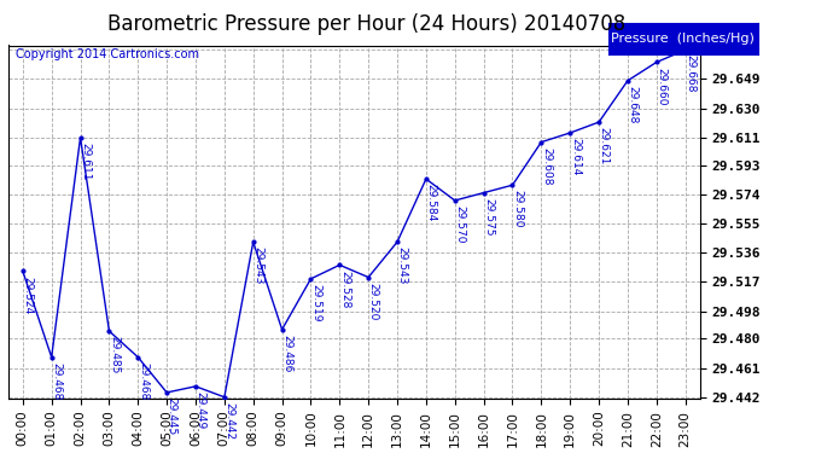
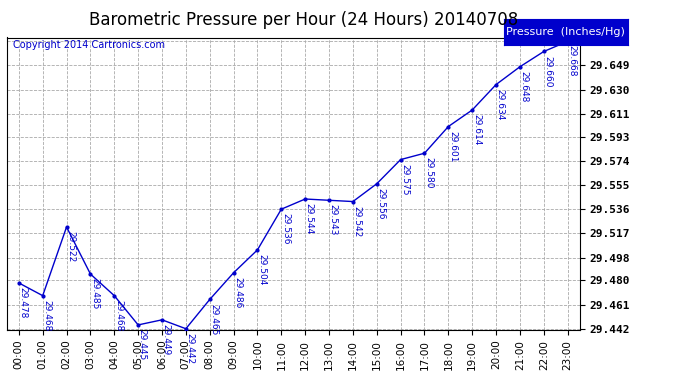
00:00: 29.524 -> 29.478
02:00: 29.611 -> 29.522
08:00: 29.543 -> 29.465
10:00: 29.519 -> 29.504
11:00: 29.528 -> 29.536
12:00: 29.520 -> 29.544
14:00: 29.584 -> 29.542
15:00: 29.570 -> 29.556
18:00: 29.608 -> 29.601
20:00: 29.621 -> 29.634
